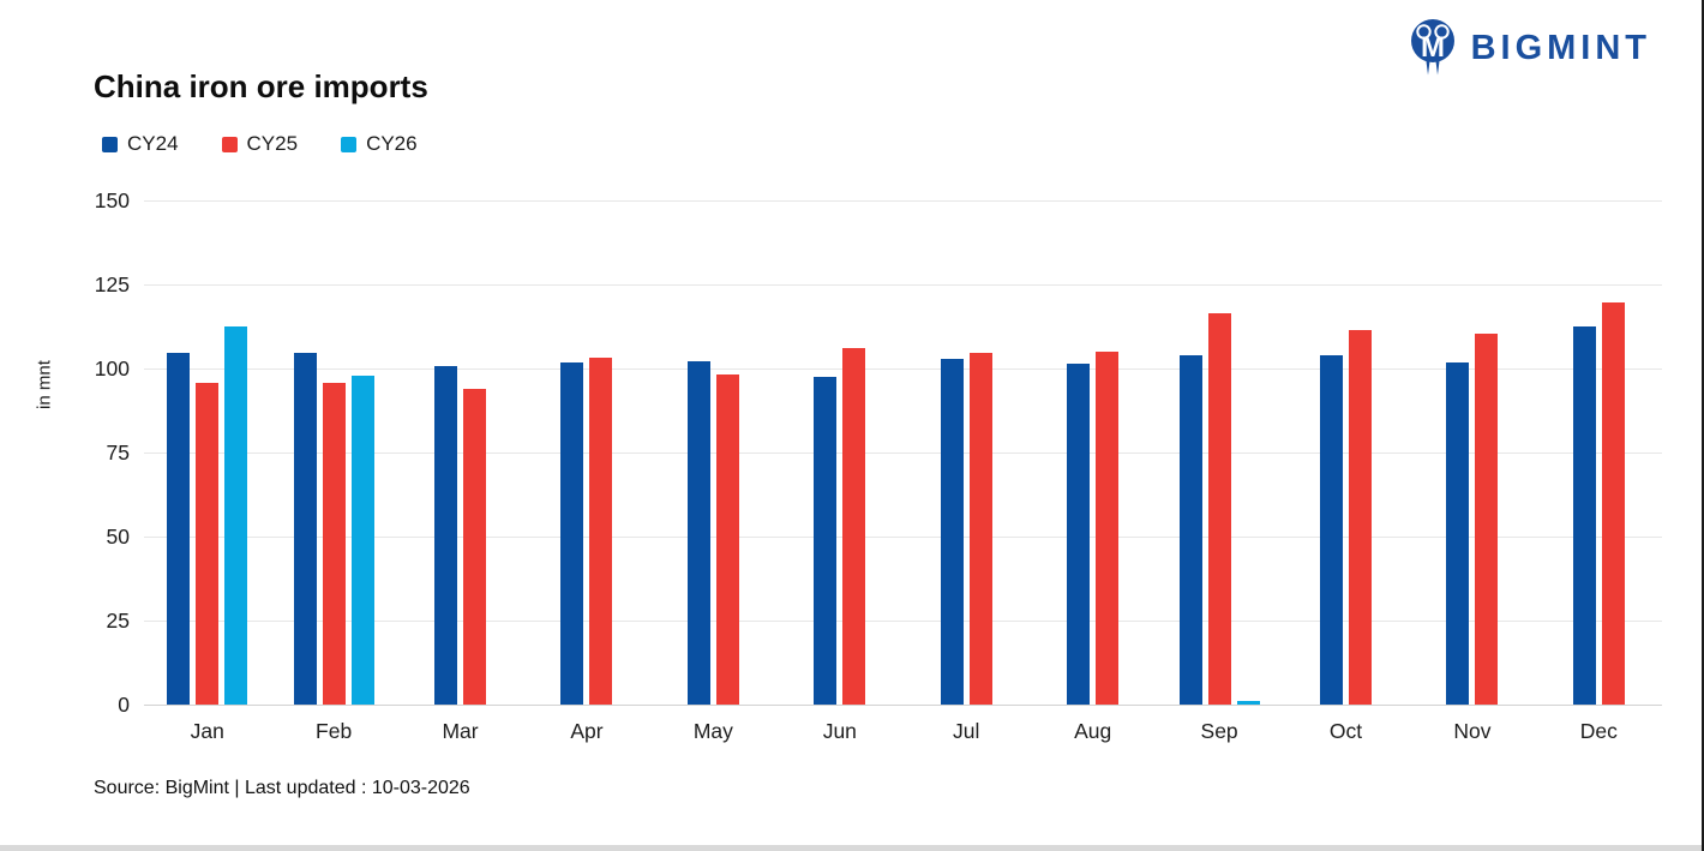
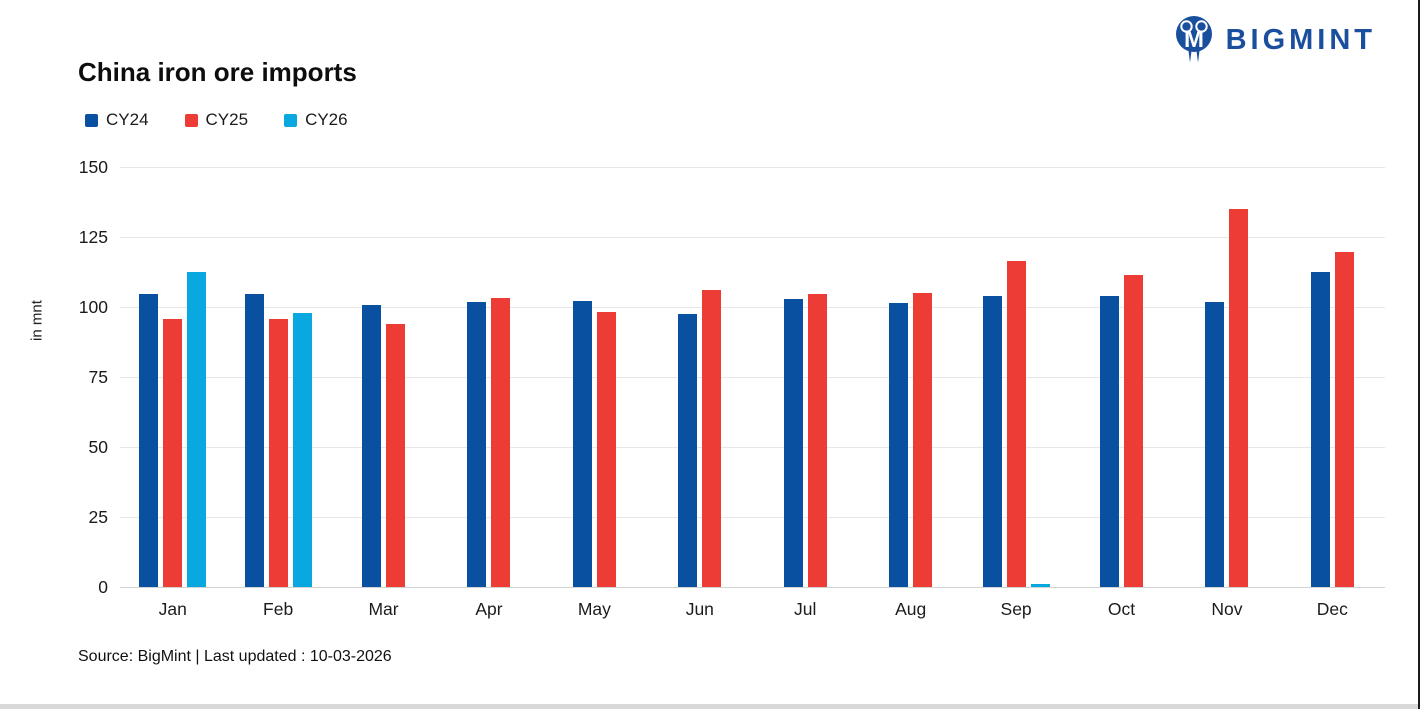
CY25/Nov: 110 -> 135
